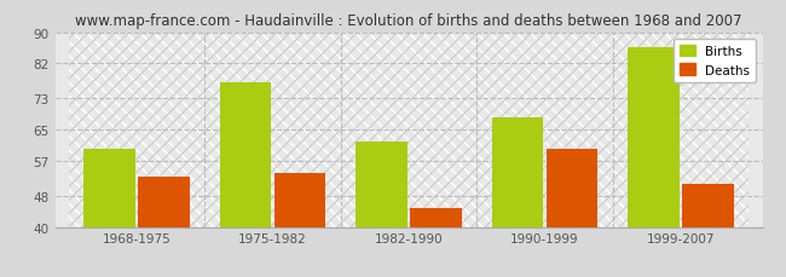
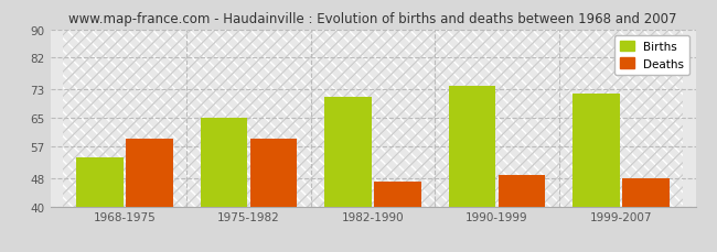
Births/1968-1975: 60 -> 54
Deaths/1968-1975: 53 -> 59
Births/1975-1982: 77 -> 65
Deaths/1975-1982: 54 -> 59
Births/1982-1990: 62 -> 71
Deaths/1982-1990: 45 -> 47
Births/1990-1999: 68 -> 74
Deaths/1990-1999: 60 -> 49
Births/1999-2007: 86 -> 72
Deaths/1999-2007: 51 -> 48
